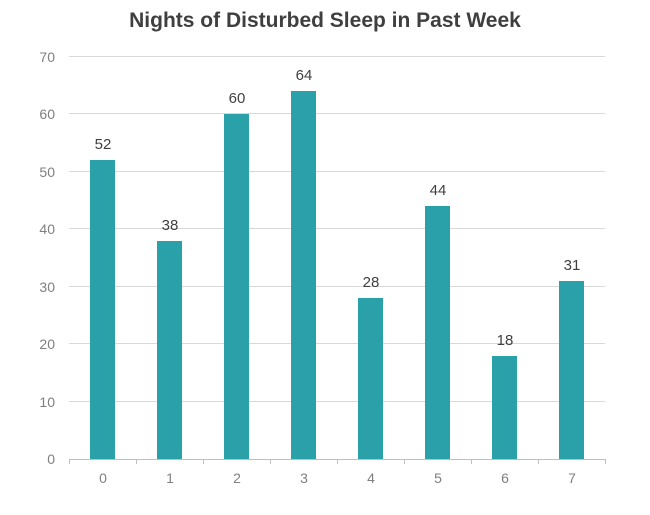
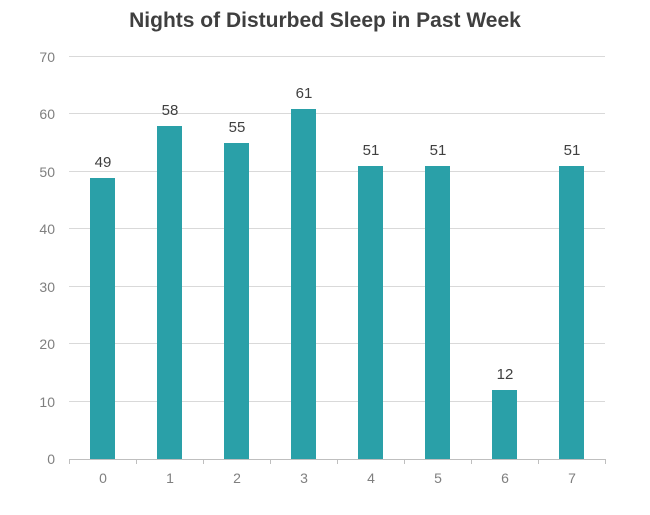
0: 52 -> 49
1: 38 -> 58
2: 60 -> 55
3: 64 -> 61
4: 28 -> 51
5: 44 -> 51
6: 18 -> 12
7: 31 -> 51
